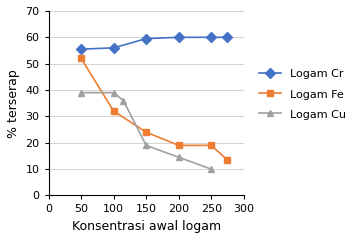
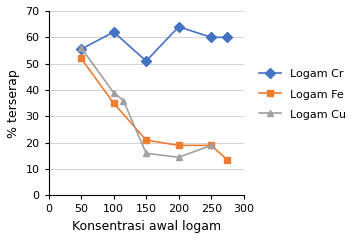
Logam Cu/50: 39.0 -> 56.0
Logam Cr/100: 56.0 -> 62.0
Logam Fe/100: 32.0 -> 35.0
Logam Cr/150: 59.5 -> 51.0
Logam Fe/150: 24.0 -> 21.0
Logam Cu/150: 19.0 -> 16.0
Logam Cr/200: 60.0 -> 64.0
Logam Cu/250: 10.0 -> 19.0
